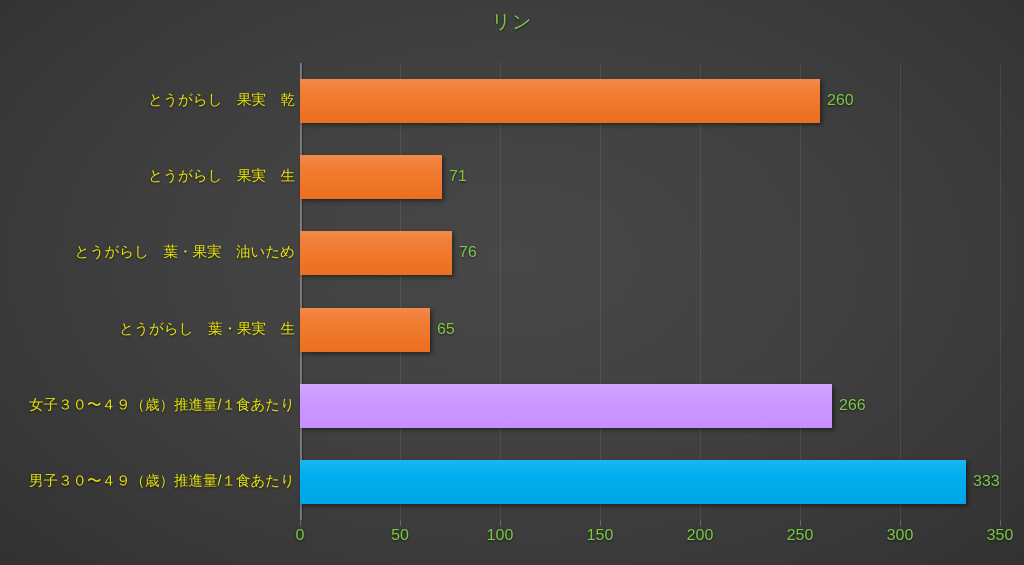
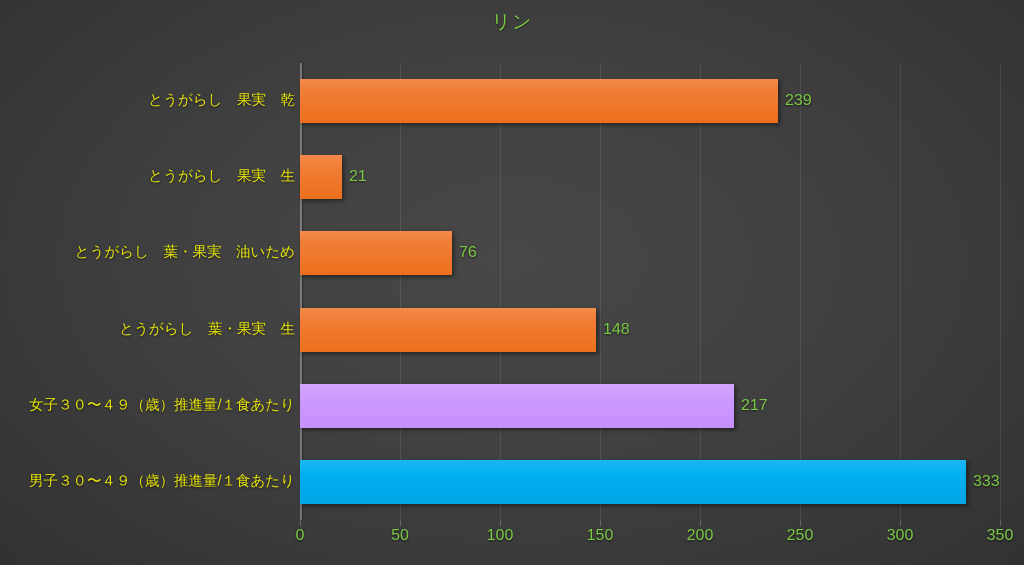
とうがらし 果実 乾: 260 -> 239
とうがらし 果実 生: 71 -> 21
とうがらし 葉・果実 生: 65 -> 148
女子３０〜４９（歳）推進量/１食あたり: 266 -> 217
